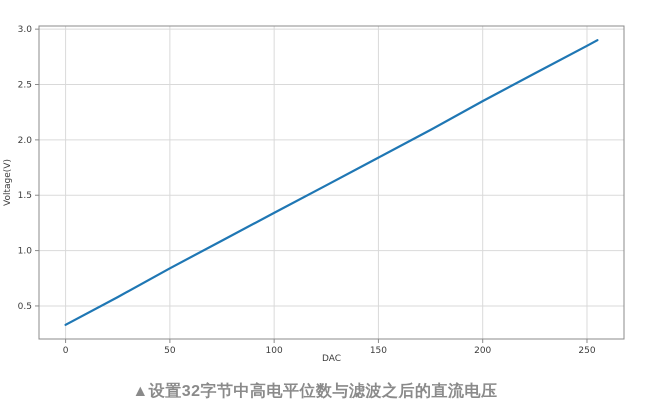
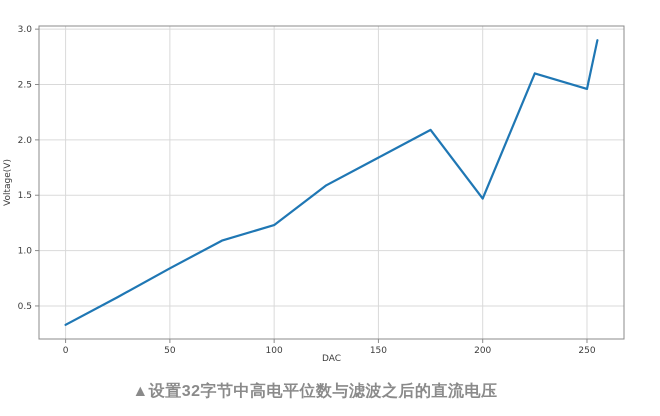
100: 1.34 -> 1.23
200: 2.35 -> 1.47
250: 2.85 -> 2.46
